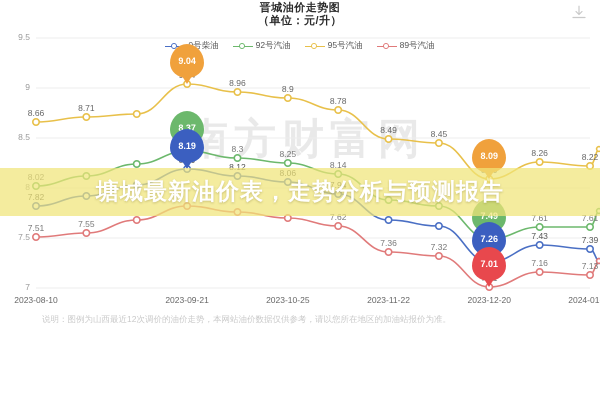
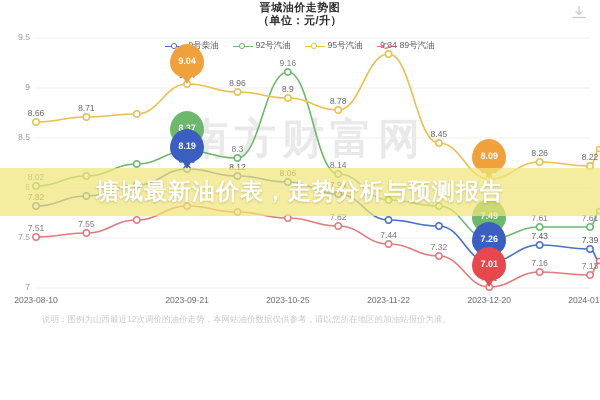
92号汽油/2023-10-25: 8.25 -> 9.16
95号汽油/2023-11-22: 8.49 -> 9.34
89号汽油/2023-11-22: 7.36 -> 7.44
